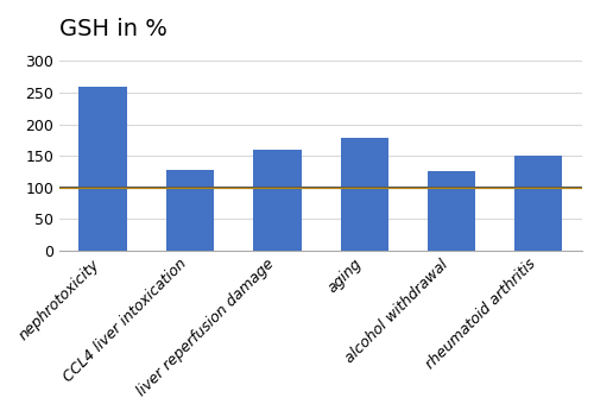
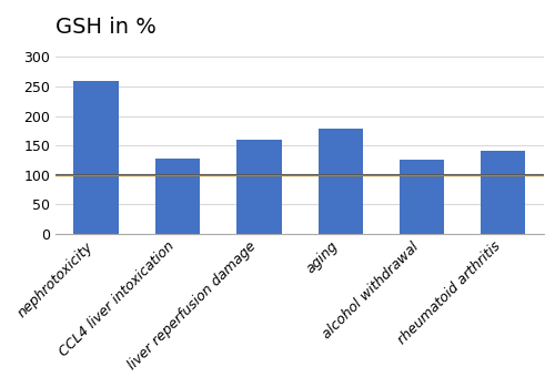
rheumatoid arthritis: 150 -> 140
